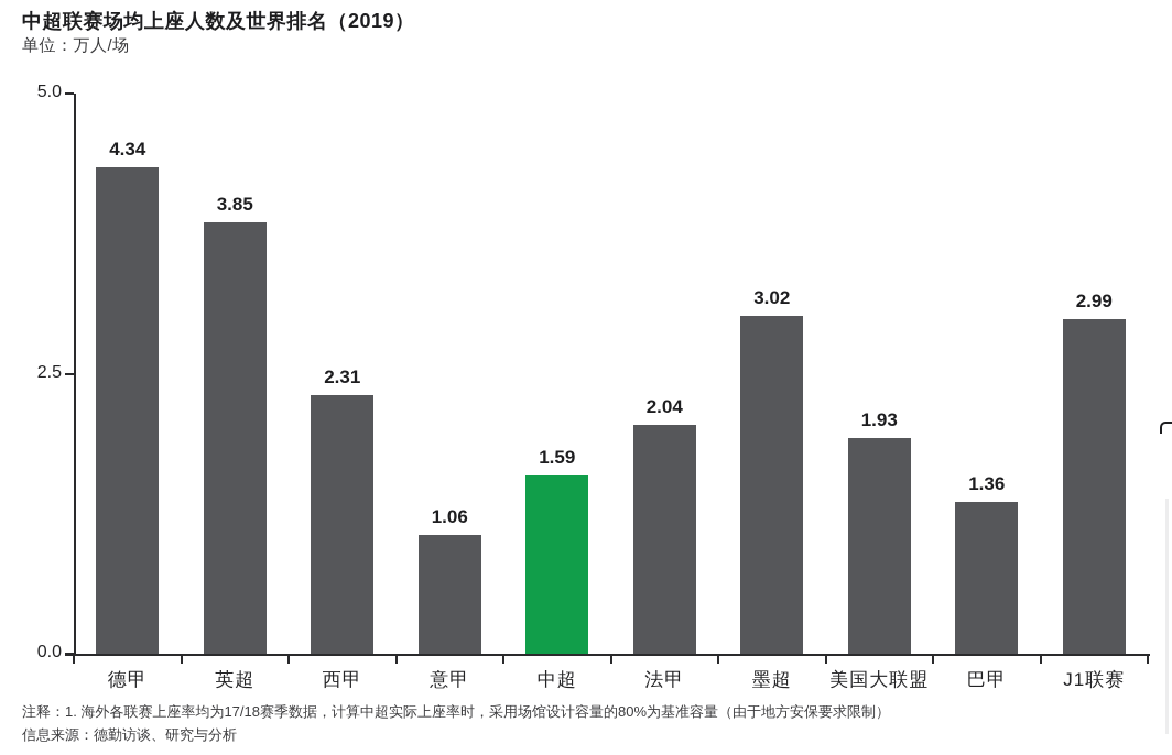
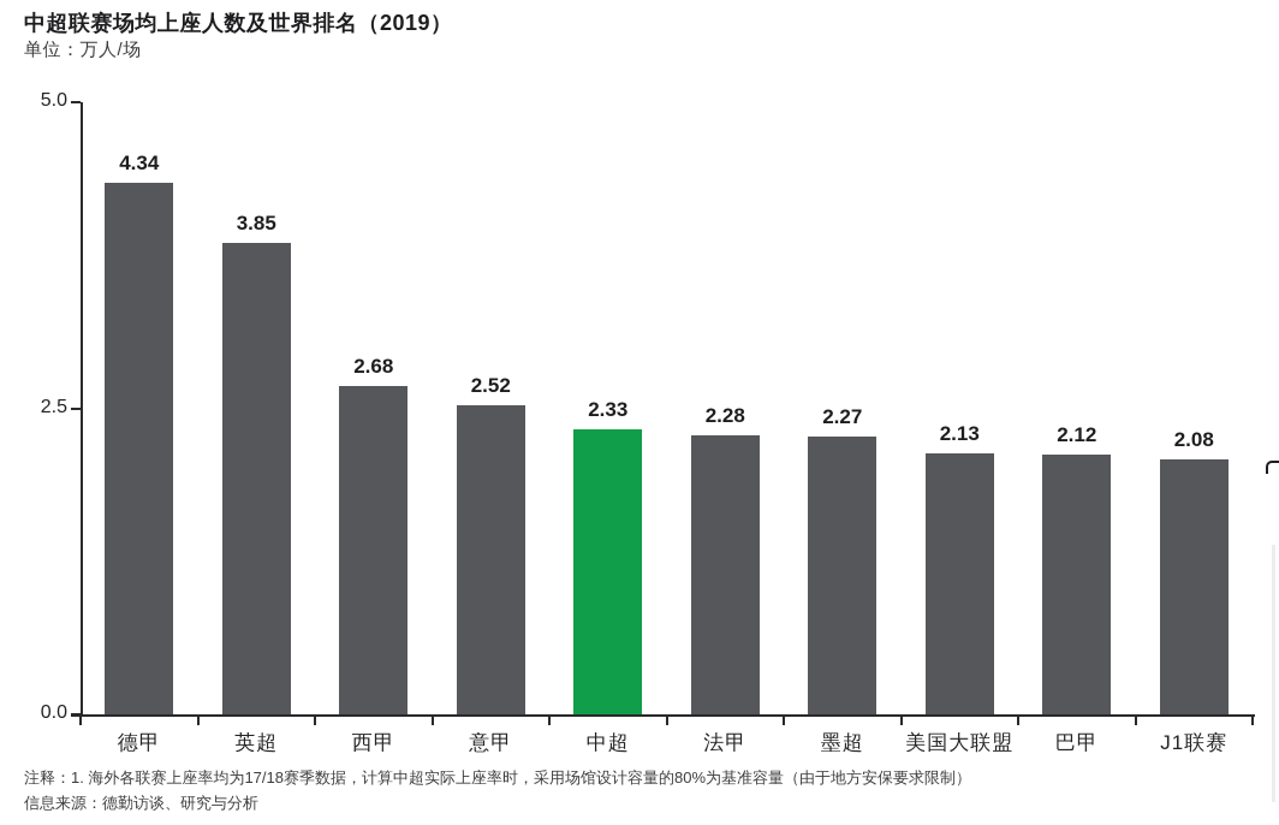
西甲: 2.31 -> 2.68
意甲: 1.06 -> 2.52
中超: 1.59 -> 2.33
法甲: 2.04 -> 2.28
墨超: 3.02 -> 2.27
美国大联盟: 1.93 -> 2.13
巴甲: 1.36 -> 2.12
J1联赛: 2.99 -> 2.08
